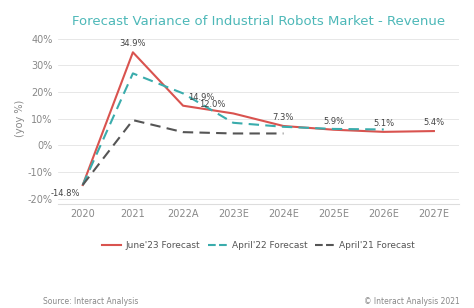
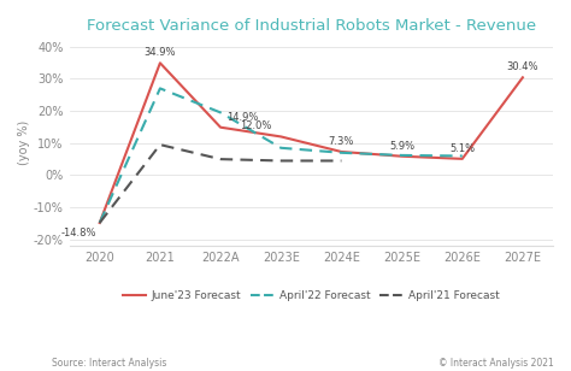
June'23 Forecast/2027E: 5.4% -> 30.4%
